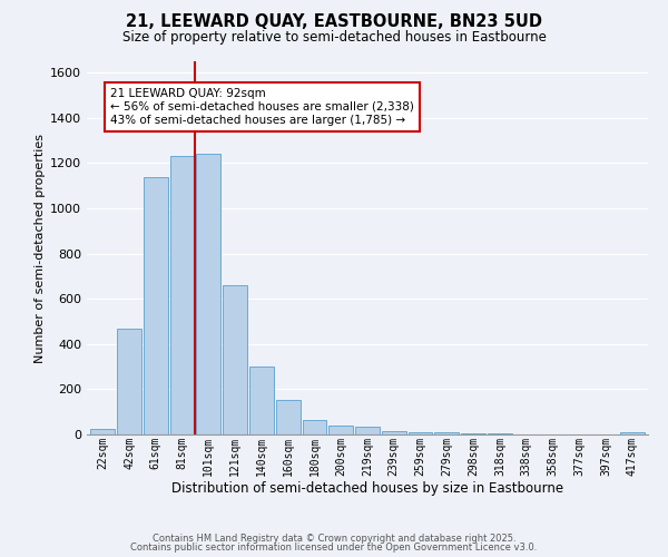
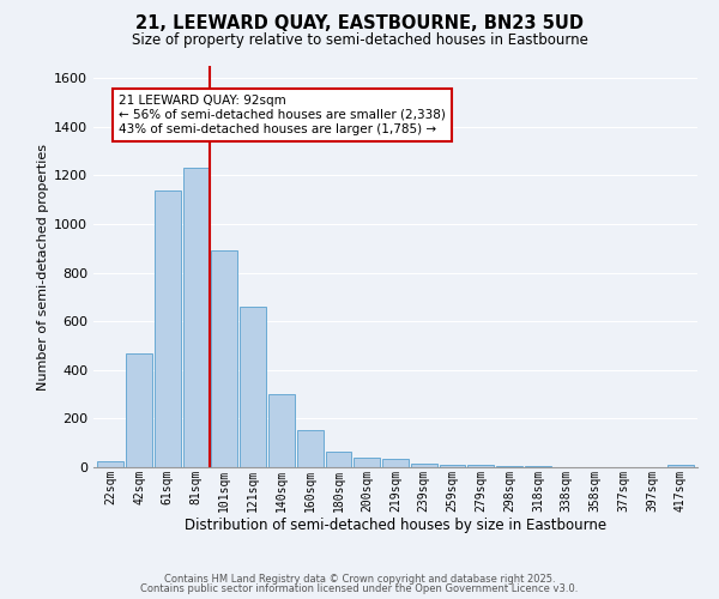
101sqm: 1240 -> 890
